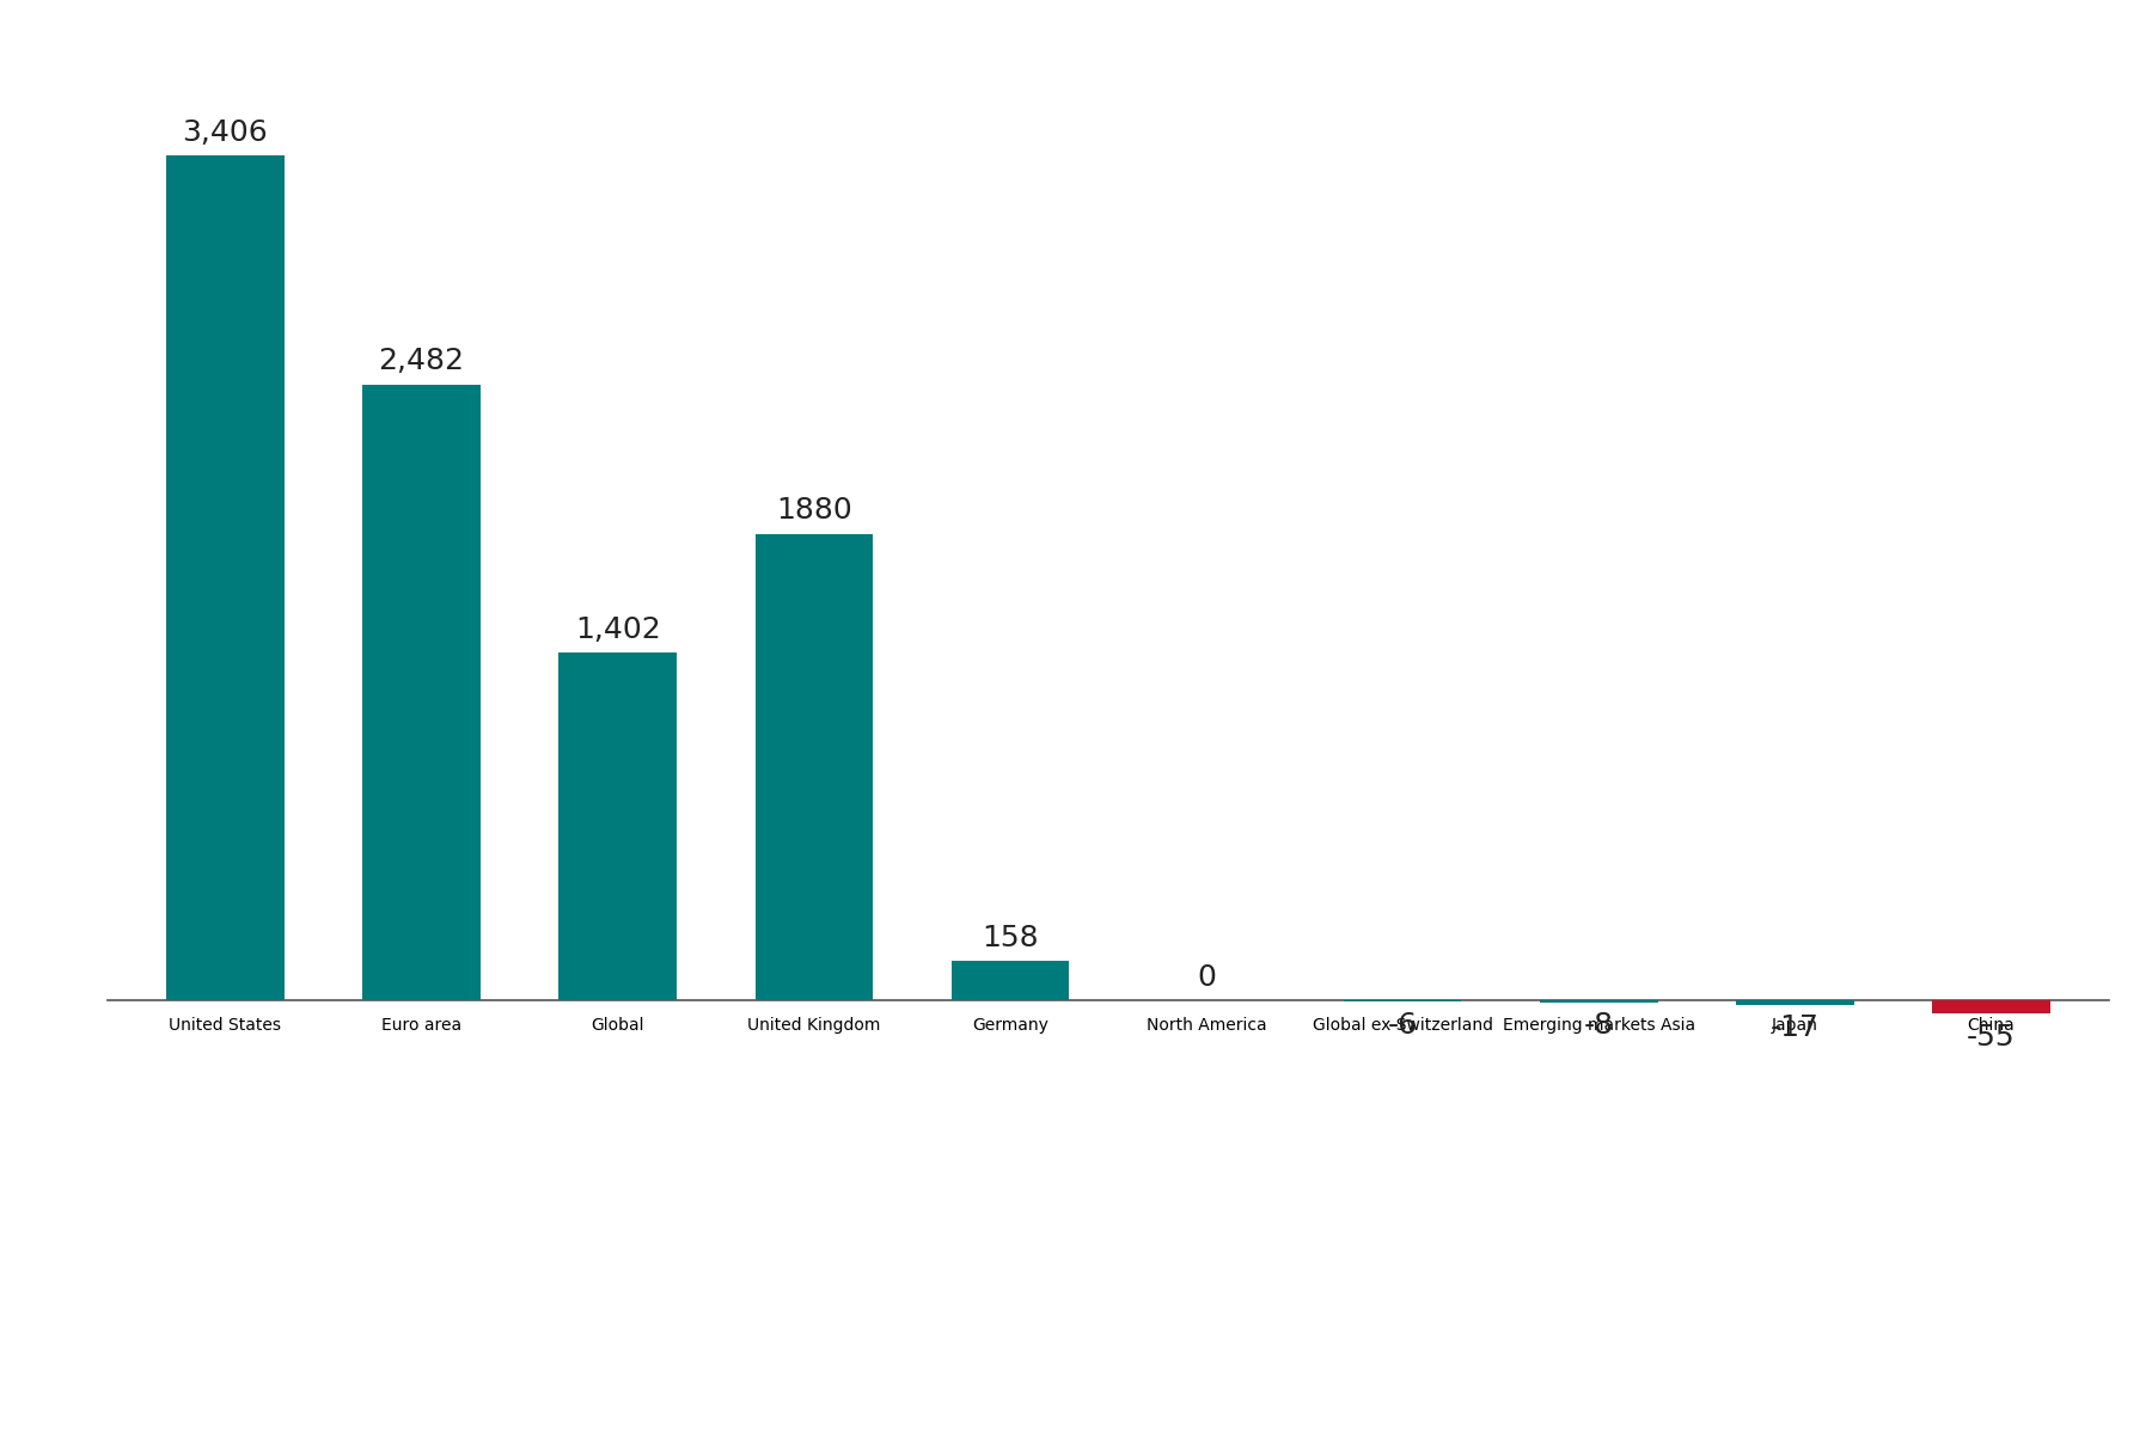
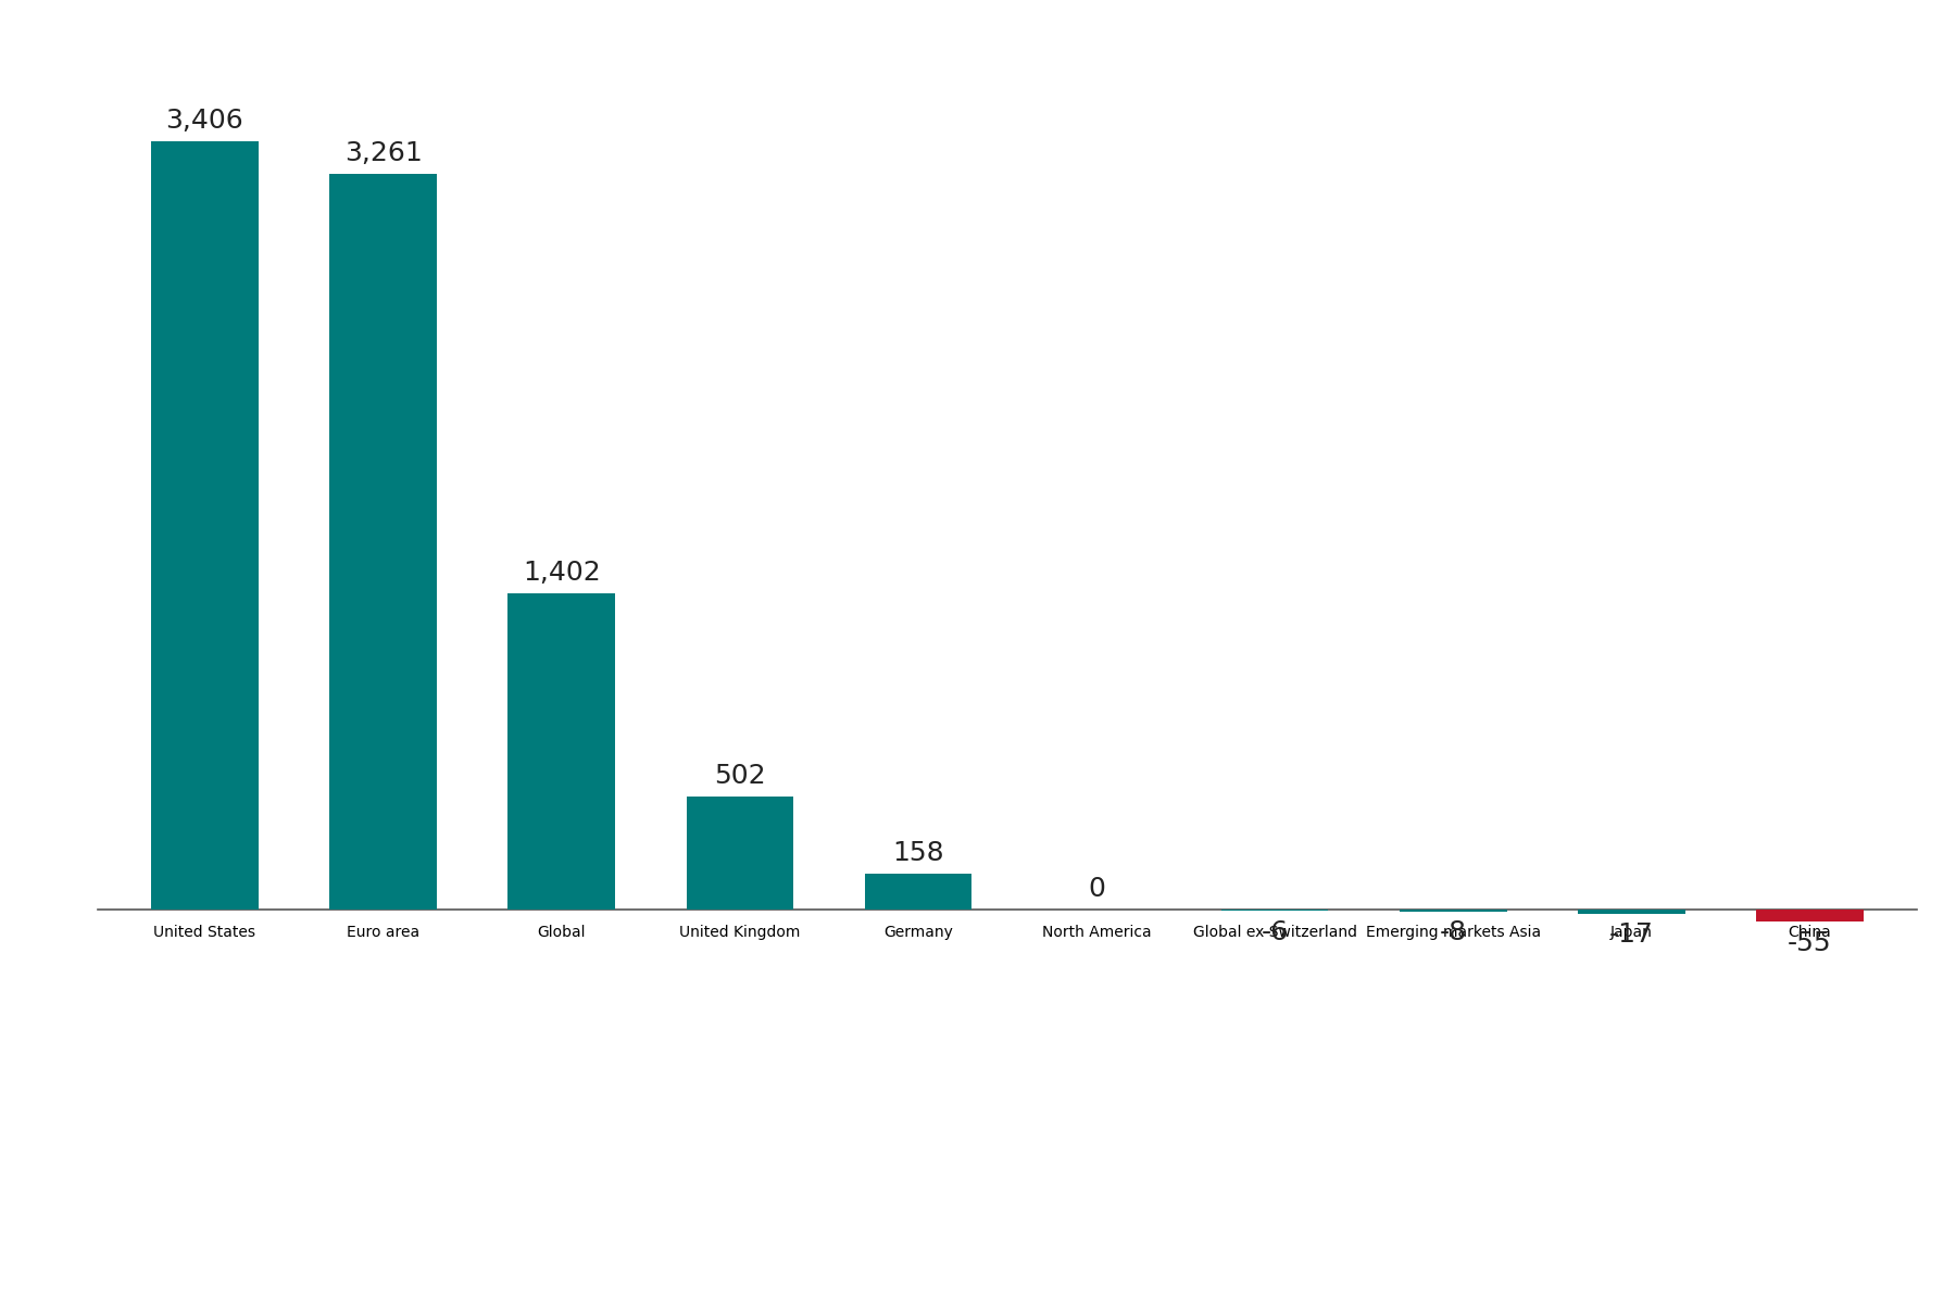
Euro area: 2,482 -> 3,261
United Kingdom: 1880 -> 502
